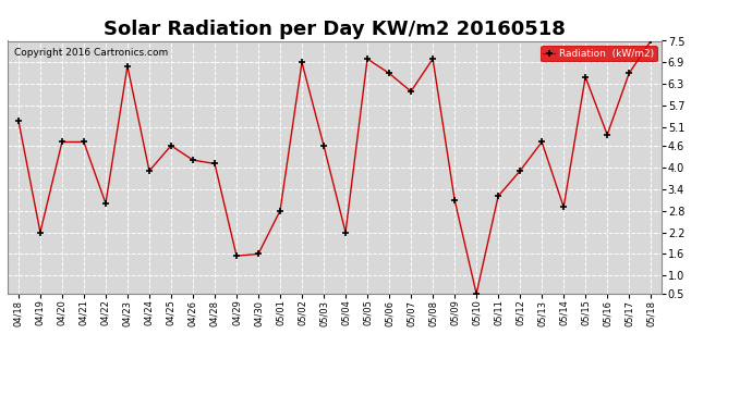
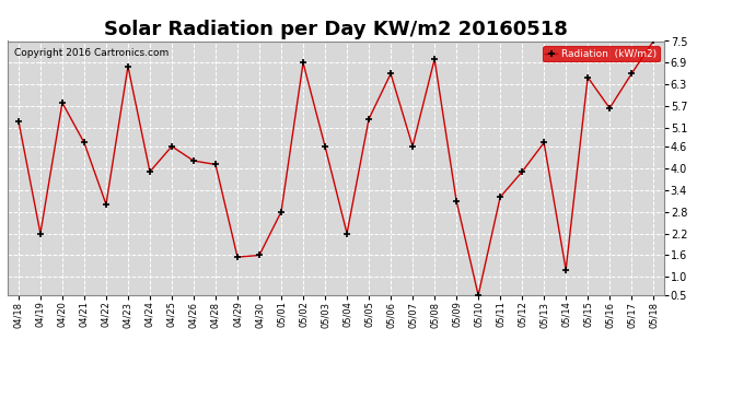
04/20: 4.70 -> 5.80
05/05: 7.00 -> 5.35
05/07: 6.10 -> 4.60
05/14: 2.90 -> 1.20
05/16: 4.90 -> 5.65
